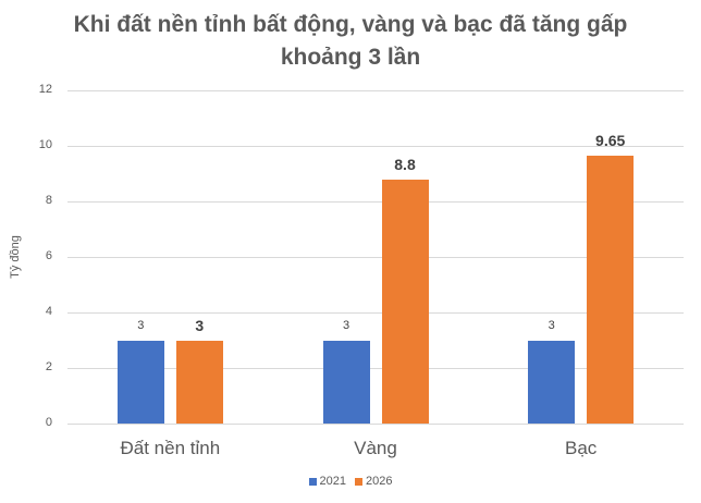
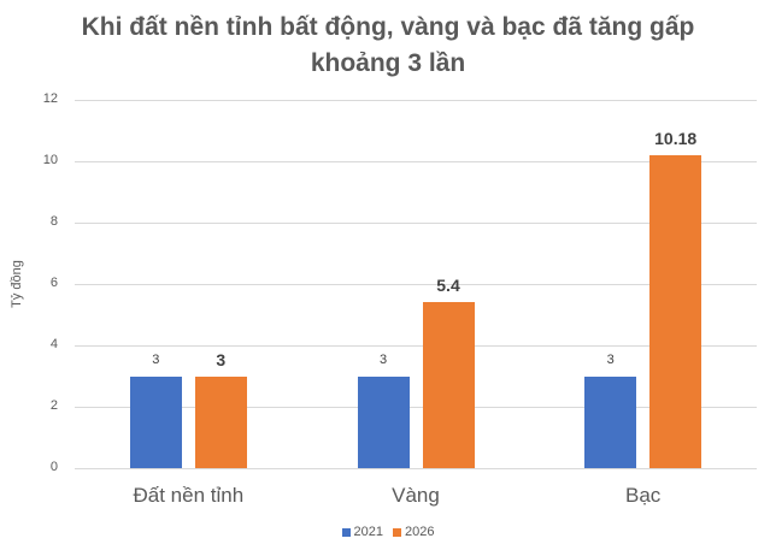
2026/Vàng: 8.8 -> 5.4
2026/Bạc: 9.65 -> 10.18
